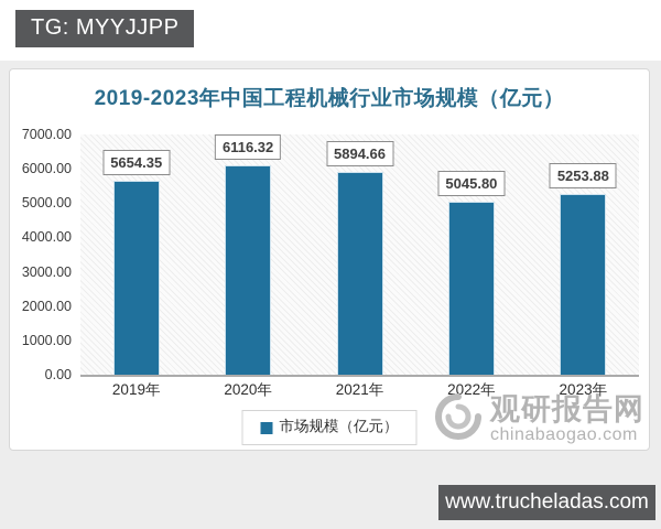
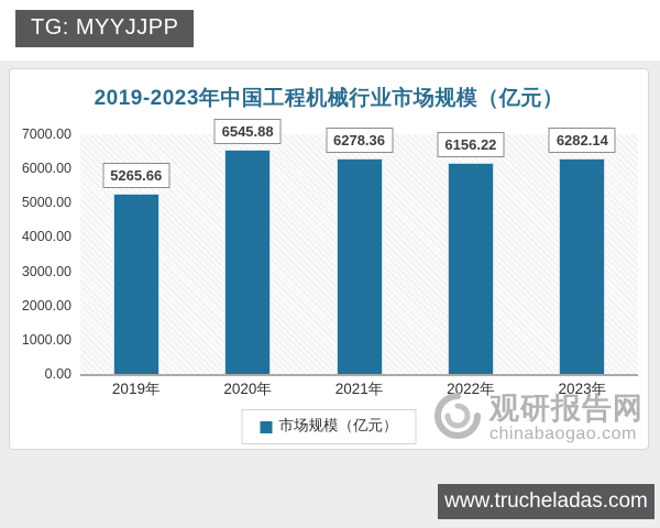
2019年: 5654.35 -> 5265.66
2020年: 6116.32 -> 6545.88
2021年: 5894.66 -> 6278.36
2022年: 5045.80 -> 6156.22
2023年: 5253.88 -> 6282.14
